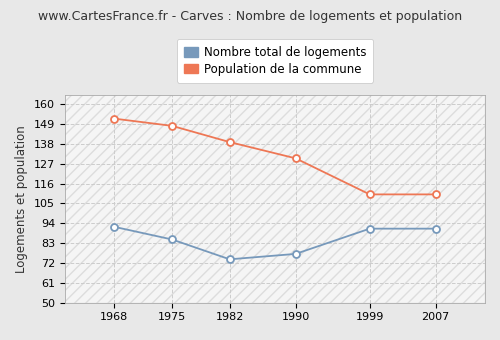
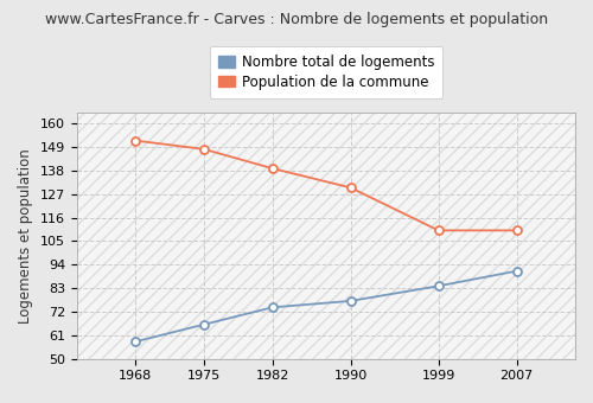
Nombre total de logements/1968: 92 -> 58
Nombre total de logements/1975: 85 -> 66
Nombre total de logements/1999: 91 -> 84
